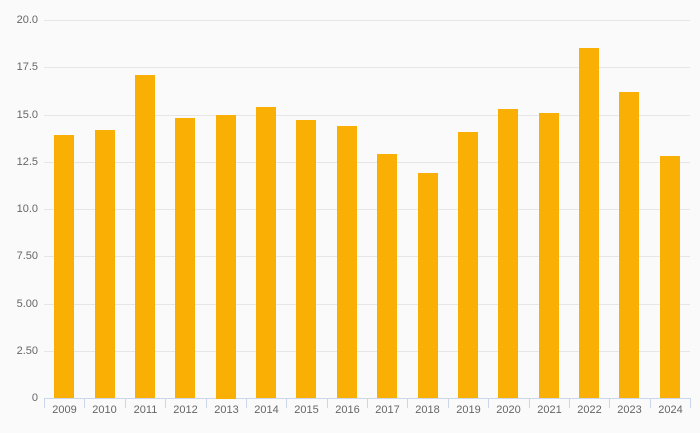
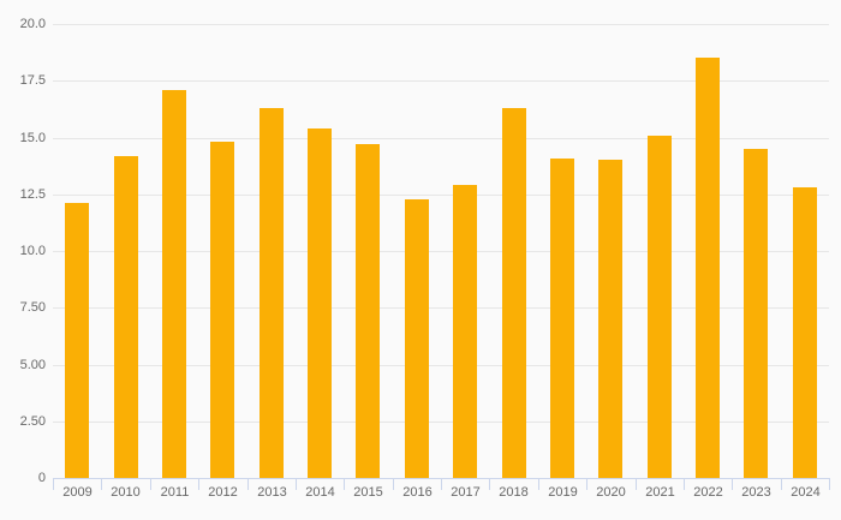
2009: 13.9 -> 12.1
2013: 15.0 -> 16.3
2016: 14.4 -> 12.3
2018: 11.9 -> 16.3
2020: 15.3 -> 14.0
2023: 16.2 -> 14.5
